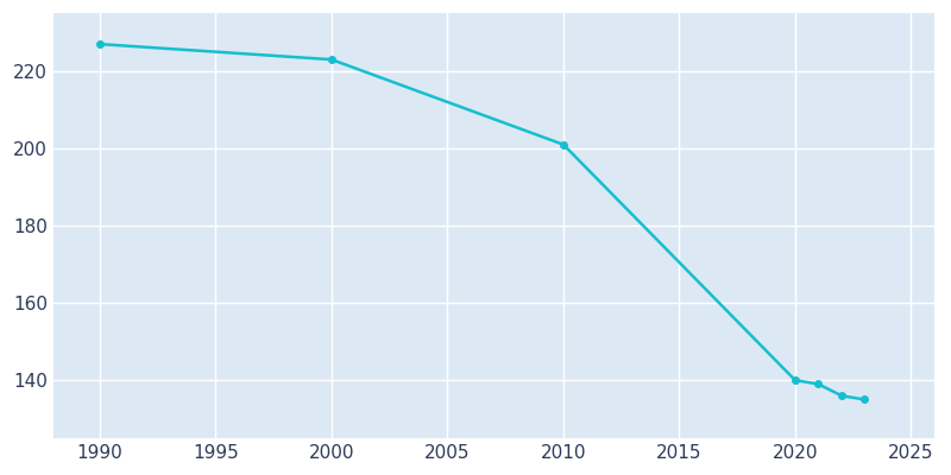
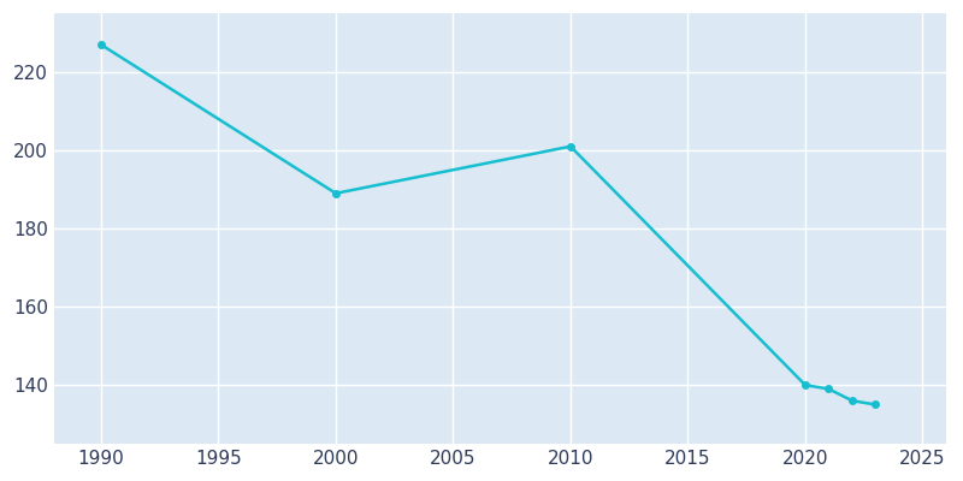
2000: 223 -> 189
